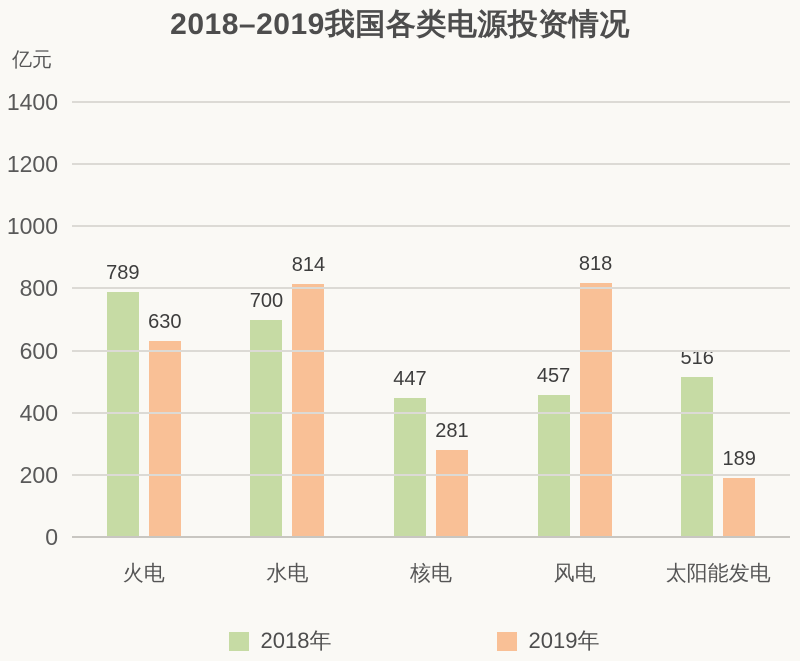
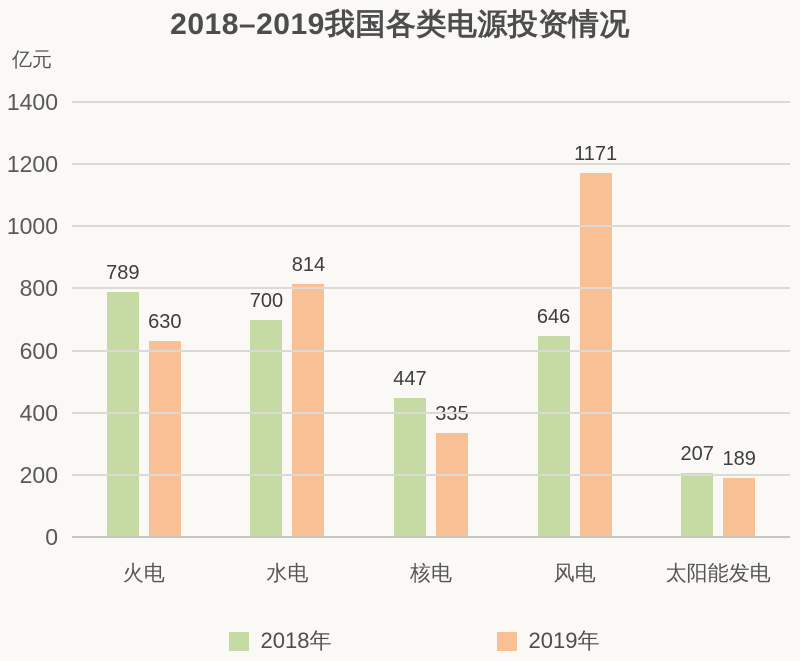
2019年/核电: 281 -> 335
2018年/风电: 457 -> 646
2019年/风电: 818 -> 1171
2018年/太阳能发电: 516 -> 207
